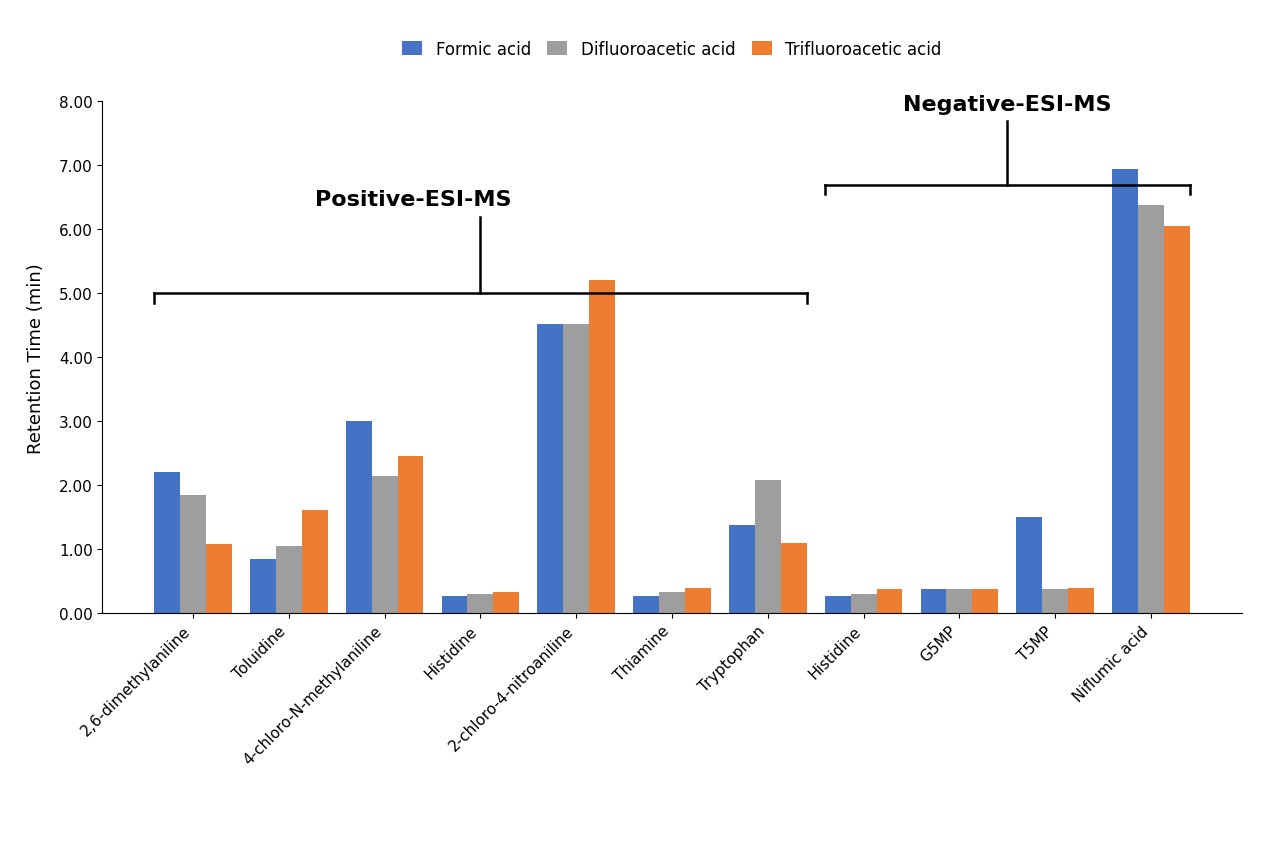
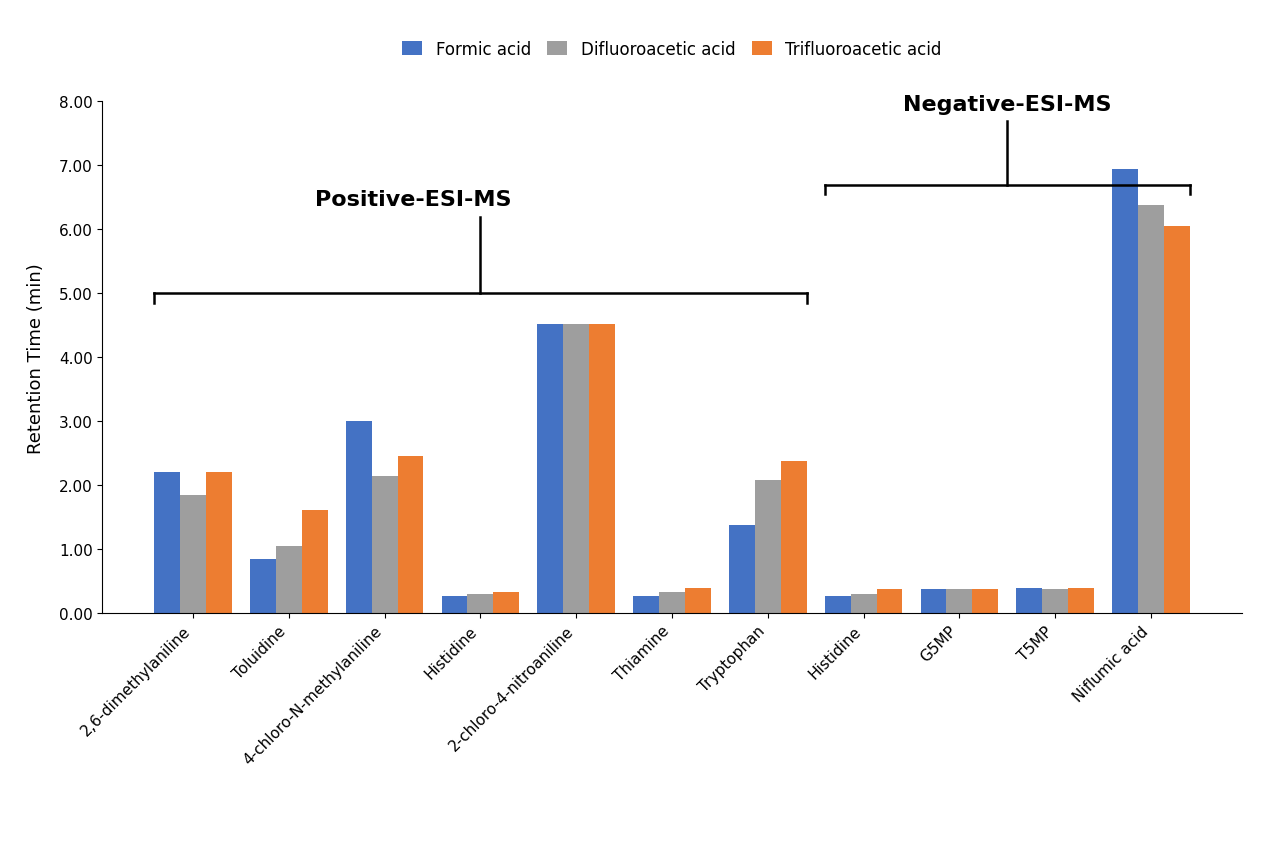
Trifluoroacetic acid/2,6-dimethylaniline: 1.08 -> 2.20
Trifluoroacetic acid/2-chloro-4-nitroaniline: 5.20 -> 4.52
Trifluoroacetic acid/Tryptophan: 1.10 -> 2.38
Formic acid/T5MP: 1.50 -> 0.40
